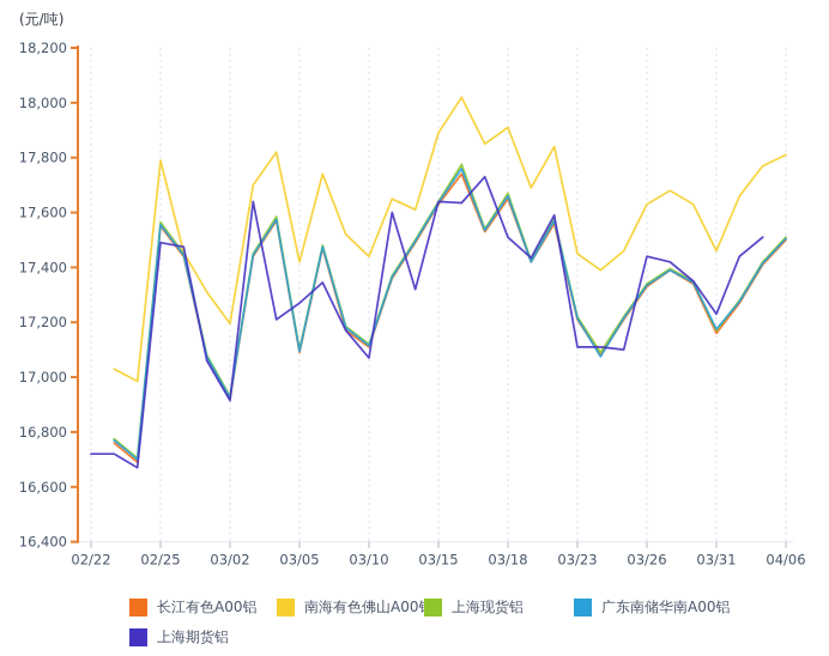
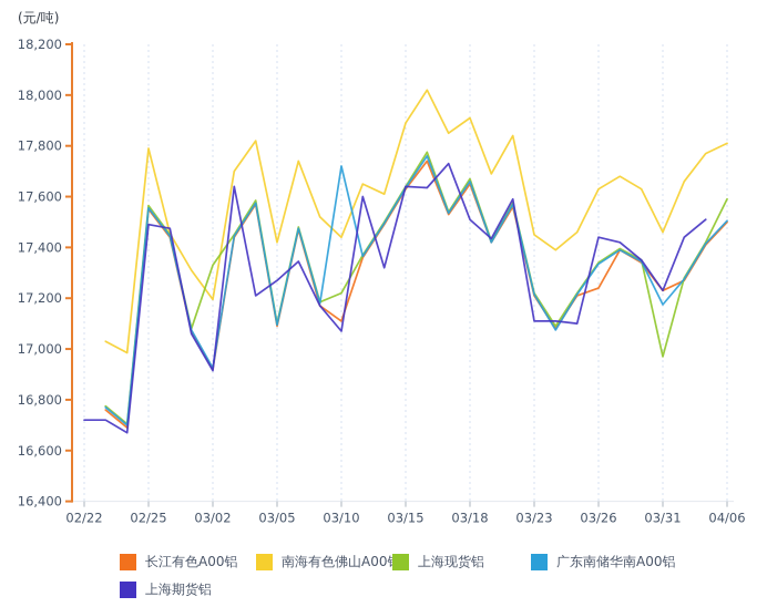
上海现货铝/03/02: 16930 -> 17330
上海现货铝/03/10: 17120 -> 17220
广东南储华南A00铝/03/10: 17120 -> 17720
长江有色A00铝/03/26: 17330 -> 17240
长江有色A00铝/03/31: 17160 -> 17230
上海现货铝/03/31: 17170 -> 16970
上海现货铝/04/06: 17510 -> 17590
